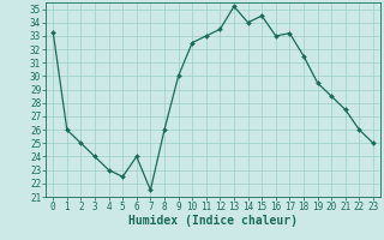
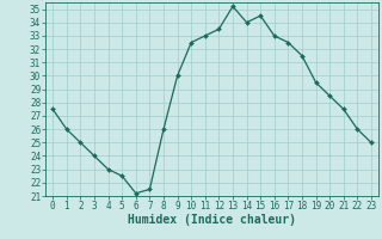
0: 33.3 -> 27.5
6: 24.0 -> 21.2
17: 33.2 -> 32.5
